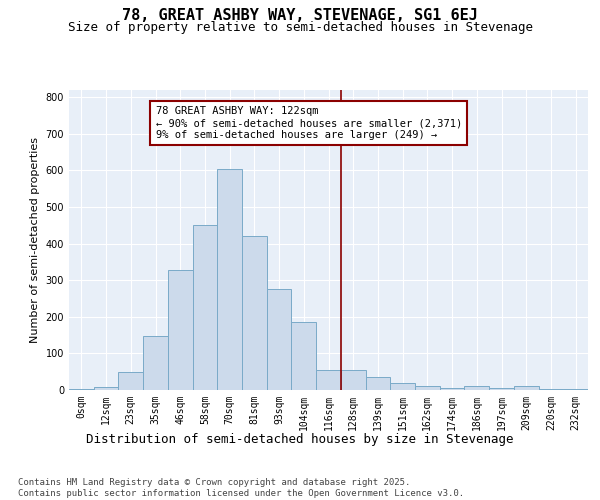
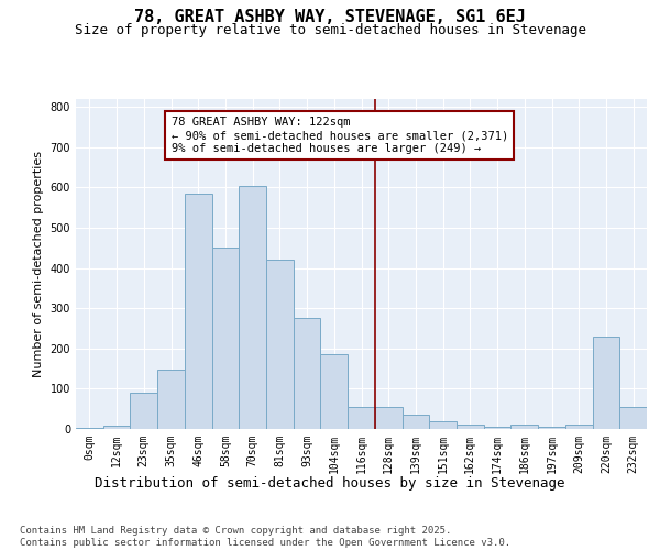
23sqm: 50 -> 90
46sqm: 327 -> 585
220sqm: 2 -> 230
232sqm: 2 -> 55
